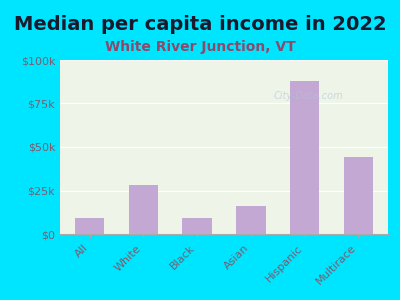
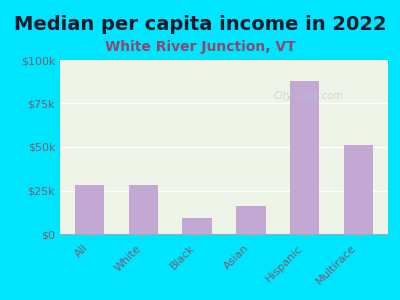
All: $9k -> $28k
Multirace: $44k -> $51k
